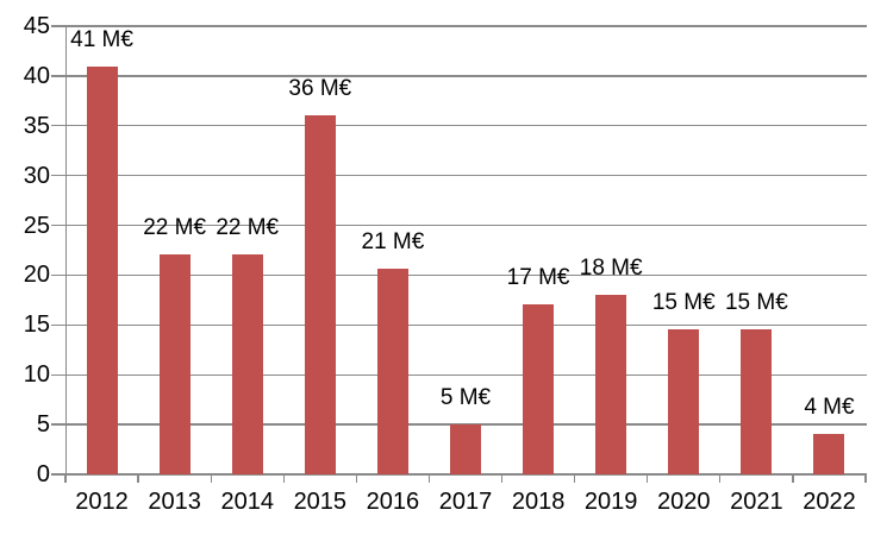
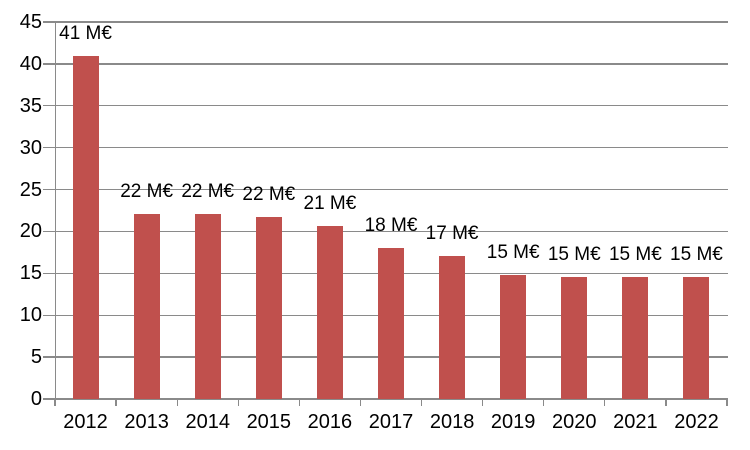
2015: 36 -> 22
2017: 5 -> 18
2019: 18 -> 15
2022: 4 -> 15
